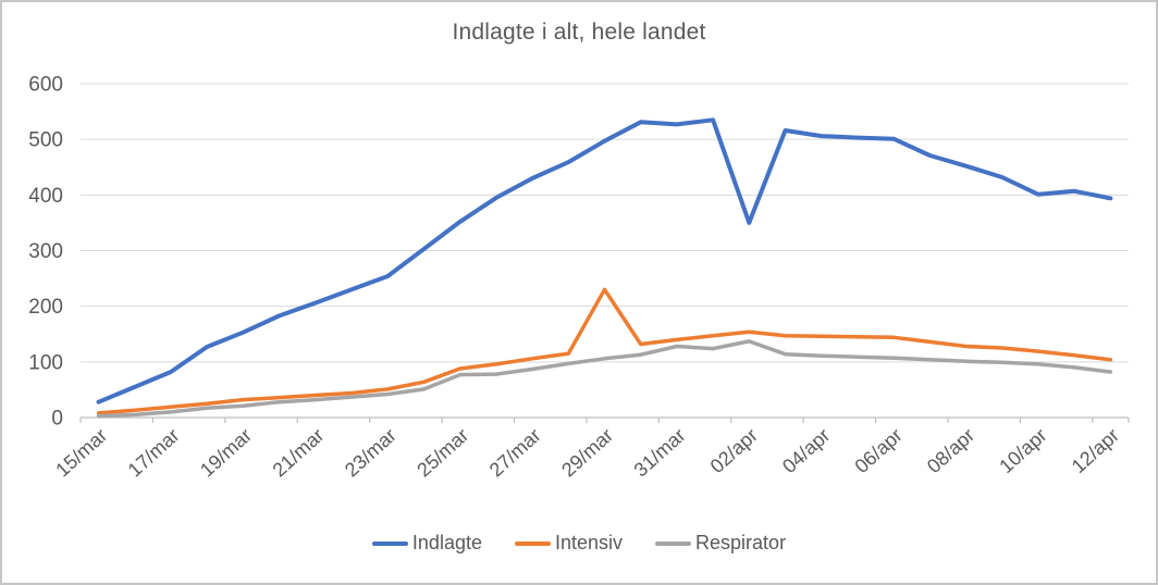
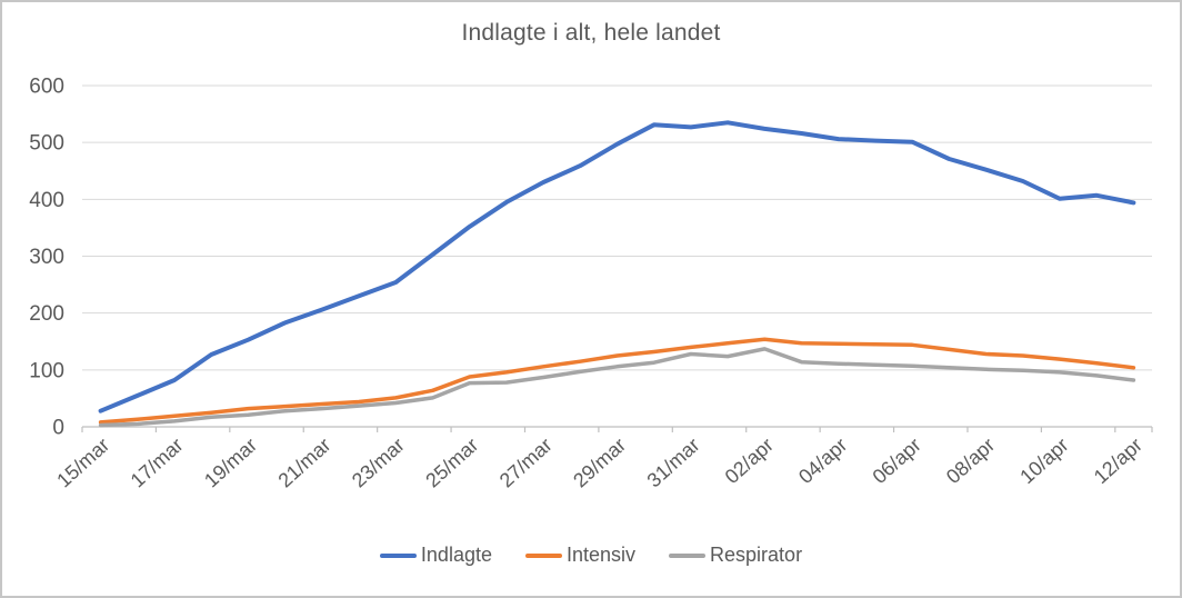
Intensiv/29/mar: 230 -> 120
Indlagte/02/apr: 350 -> 520
